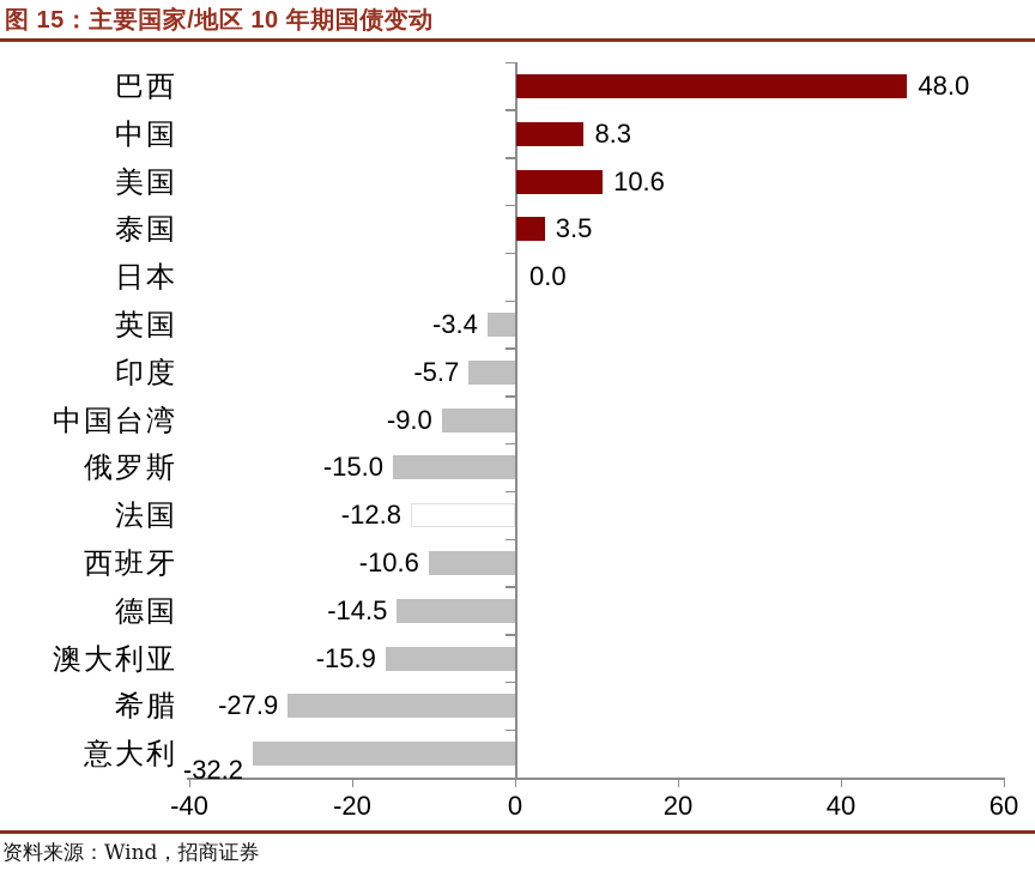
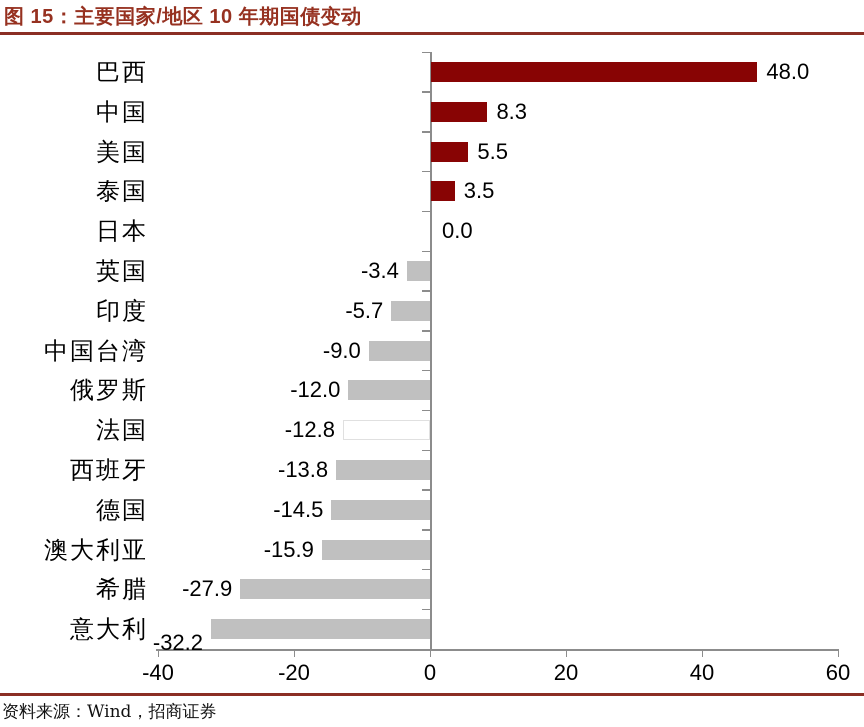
美国: 10.6 -> 5.5
俄罗斯: -15.0 -> -12.0
西班牙: -10.6 -> -13.8
